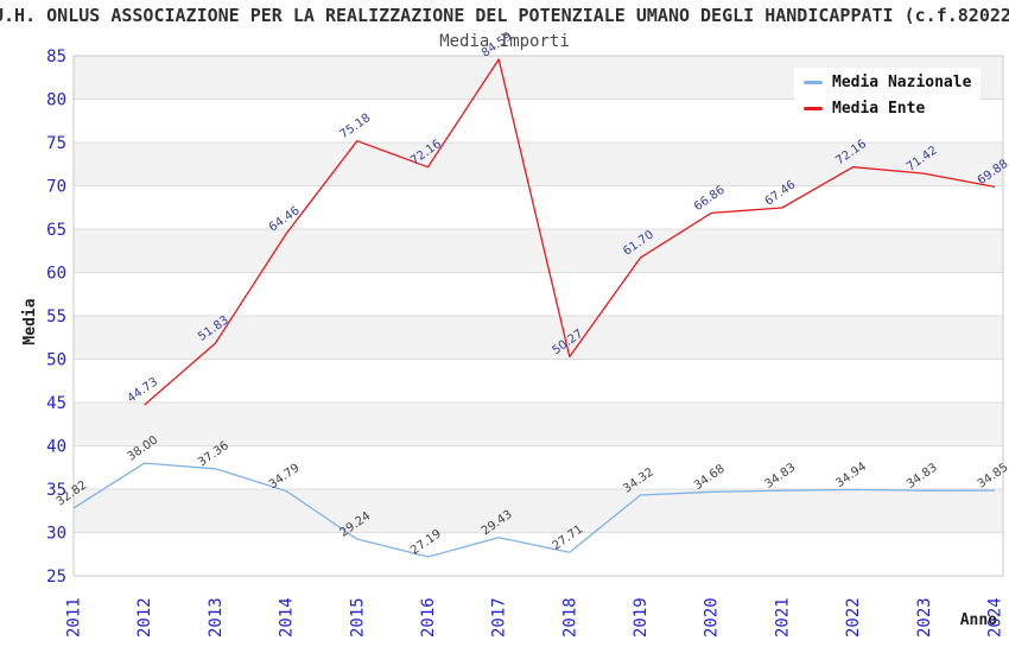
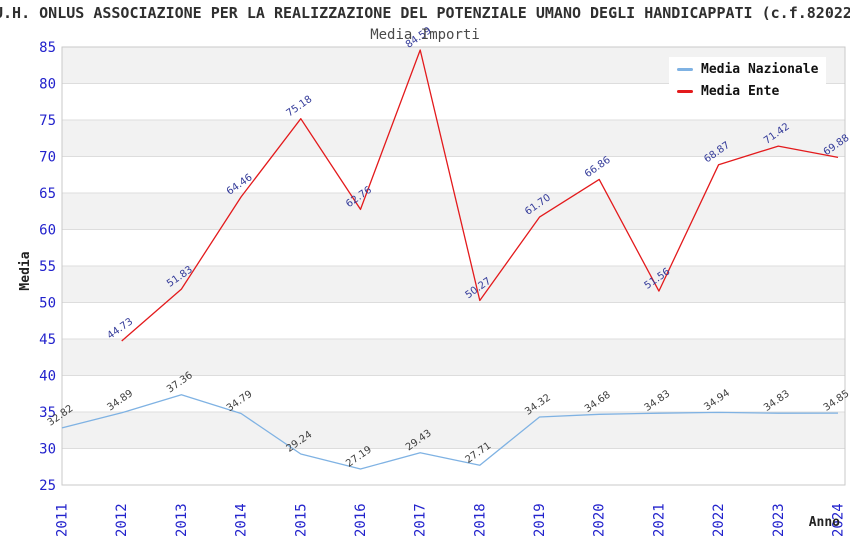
Media Nazionale/2012: 38.00 -> 34.89
Media Ente/2016: 72.16 -> 62.76
Media Ente/2021: 67.46 -> 51.56
Media Ente/2022: 72.16 -> 68.87
